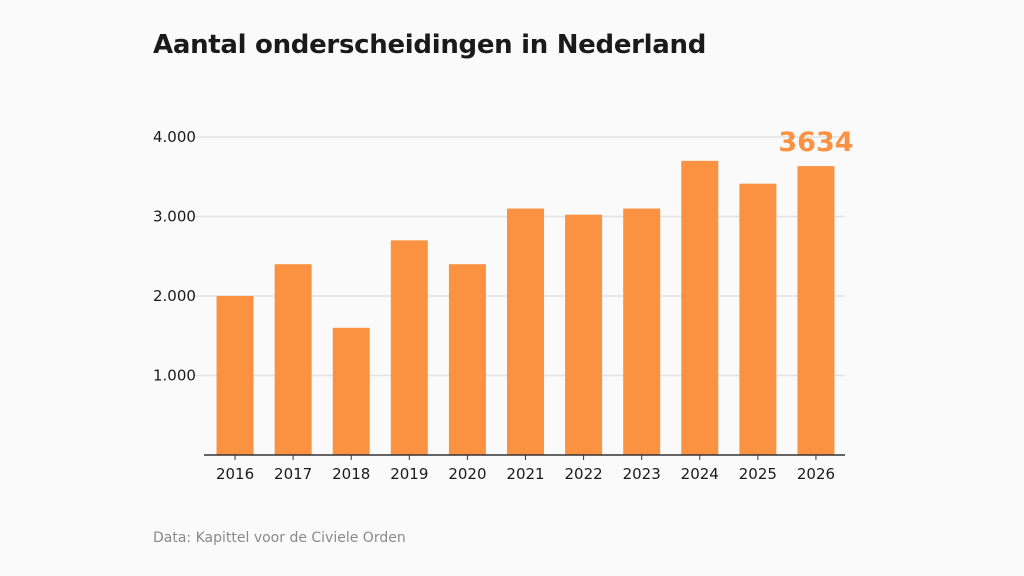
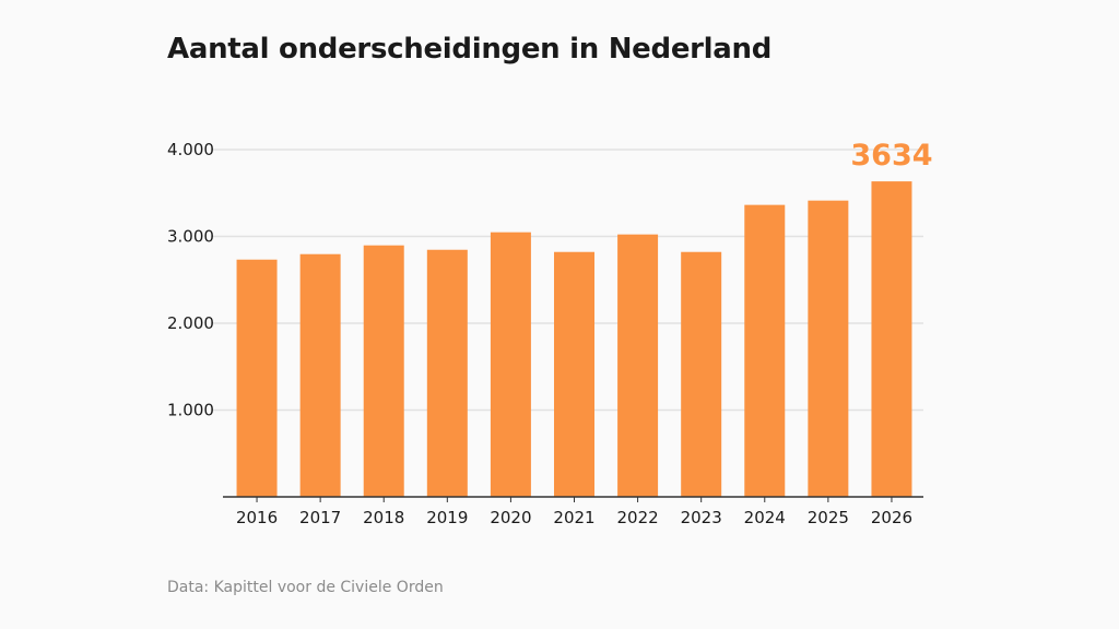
2016: 2000 -> 2700
2017: 2400 -> 2800
2018: 1600 -> 2900
2019: 2700 -> 2800
2020: 2400 -> 3000
2021: 3100 -> 2800
2023: 3100 -> 2800
2024: 3700 -> 3400
